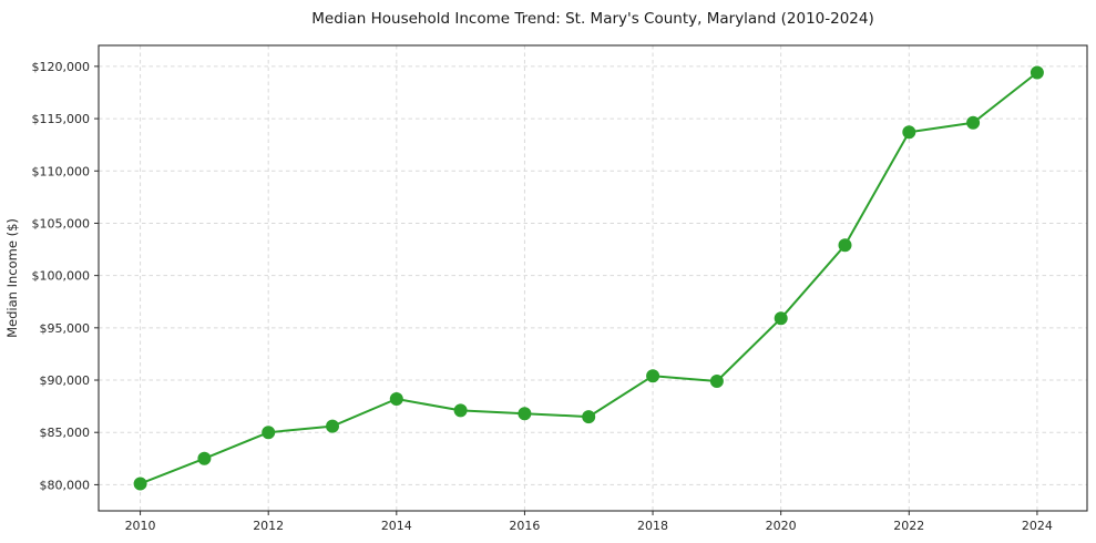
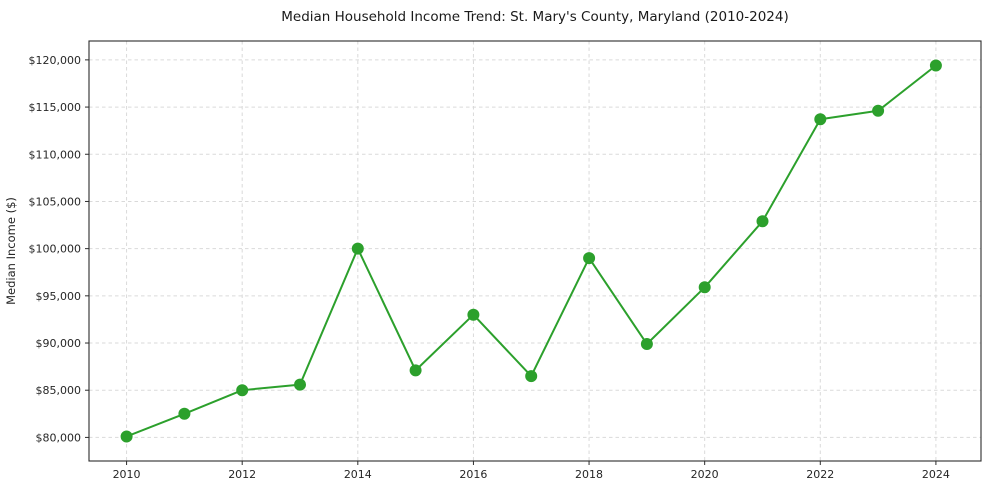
2014: $88000 -> $100000
2016: $87000 -> $93000
2018: $90000 -> $99000
